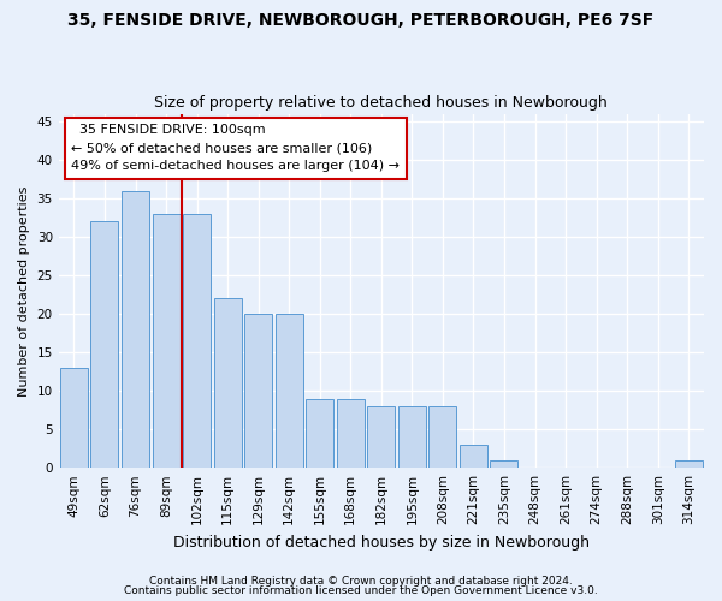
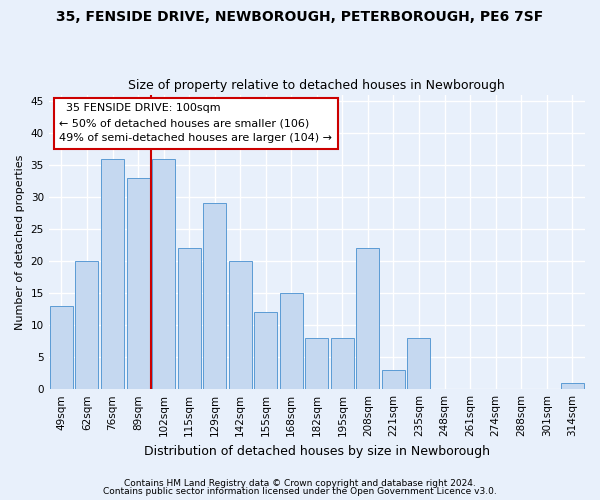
62sqm: 32 -> 20
102sqm: 33 -> 36
129sqm: 20 -> 29
155sqm: 9 -> 12
168sqm: 9 -> 15
208sqm: 8 -> 22
235sqm: 1 -> 8
